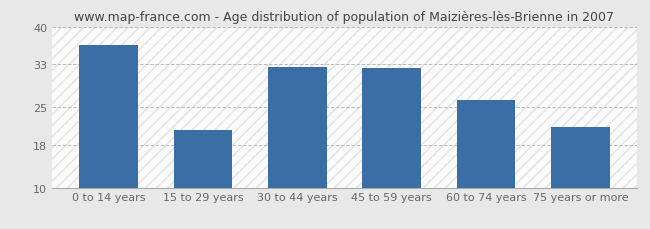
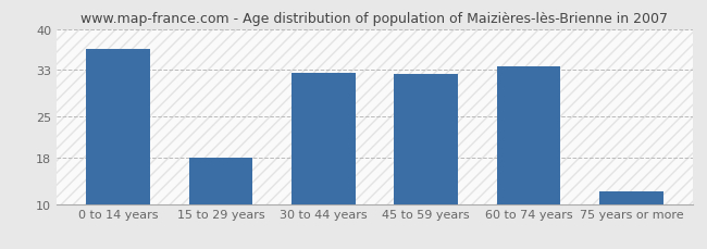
15 to 29 years: 20.8 -> 17.9
60 to 74 years: 26.4 -> 33.5
75 years or more: 21.2 -> 12.2
